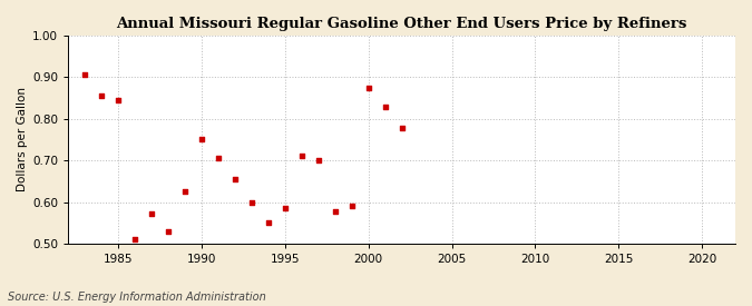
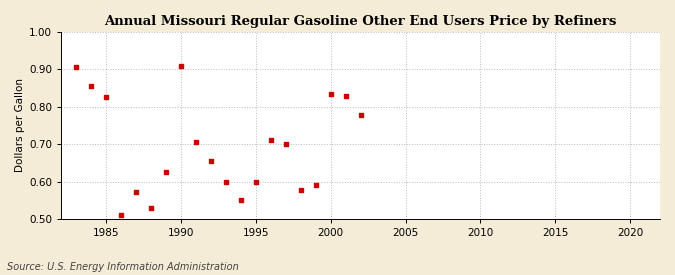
1985: 0.845 -> 0.825
1990: 0.750 -> 0.910
1995: 0.585 -> 0.600
2000: 0.875 -> 0.835
